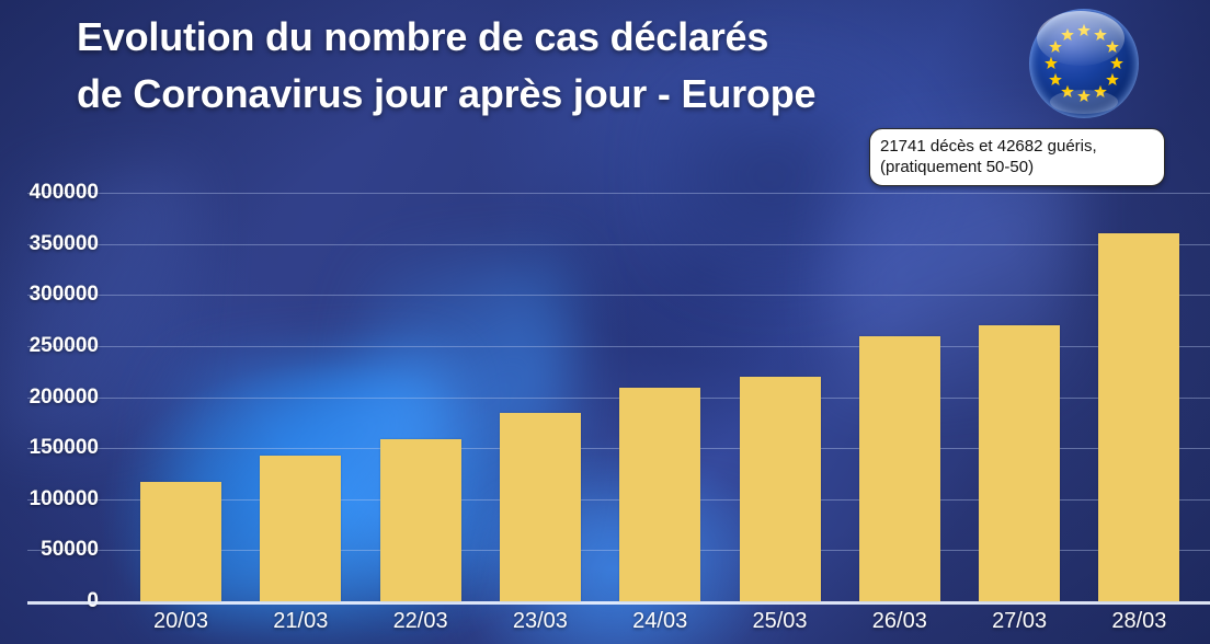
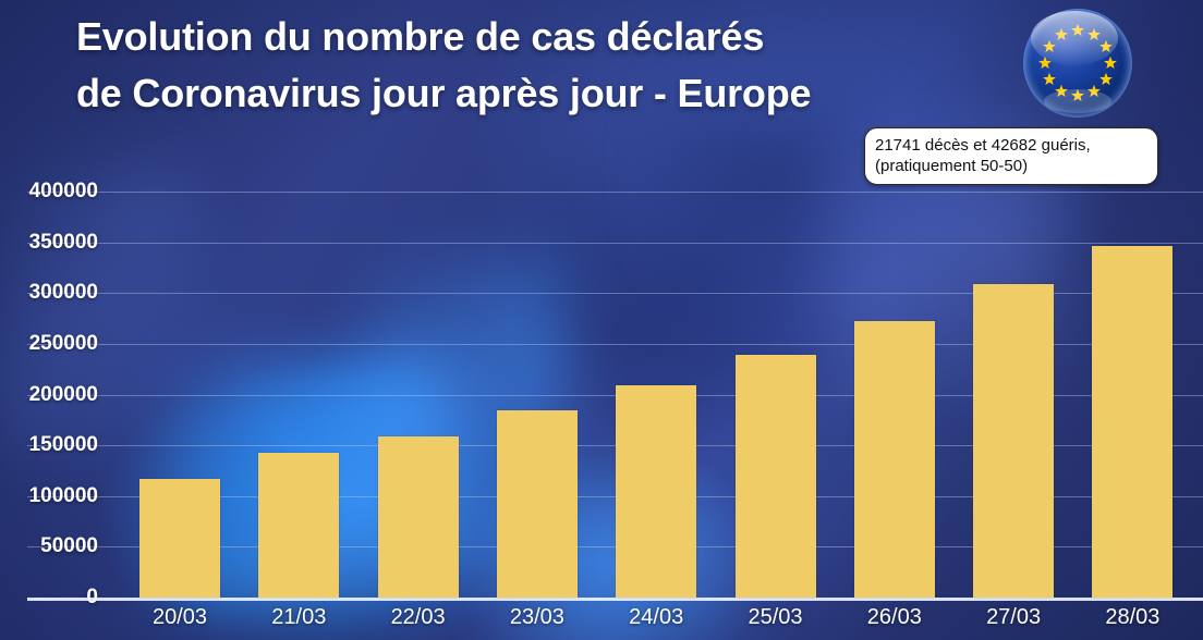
25/03: 220000 -> 240000
26/03: 260000 -> 270000
27/03: 270000 -> 310000
28/03: 360000 -> 350000
